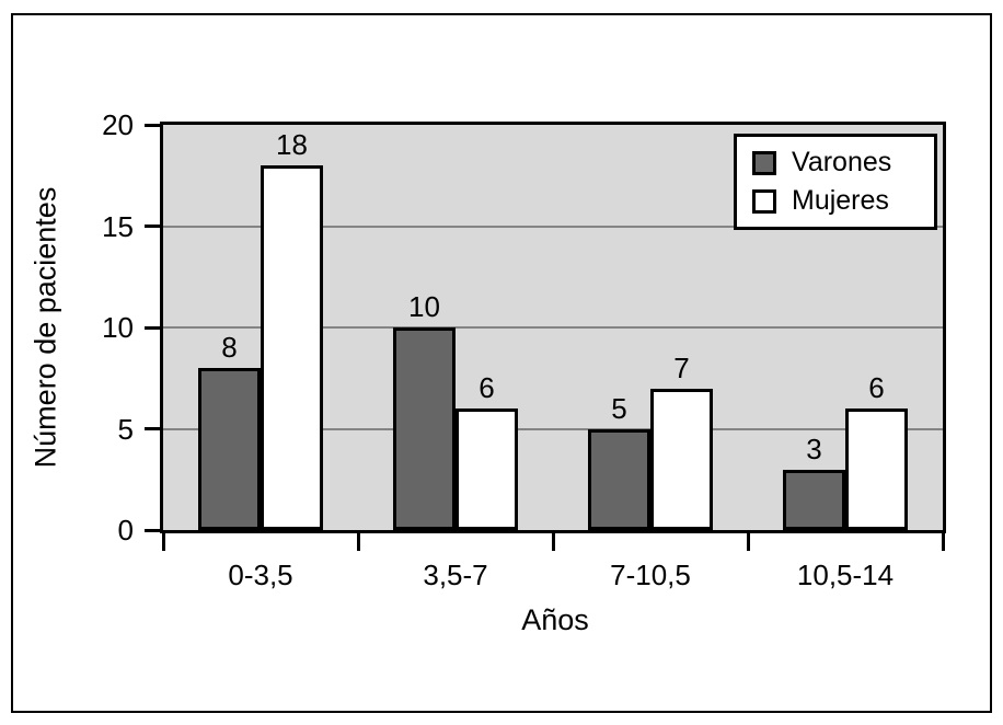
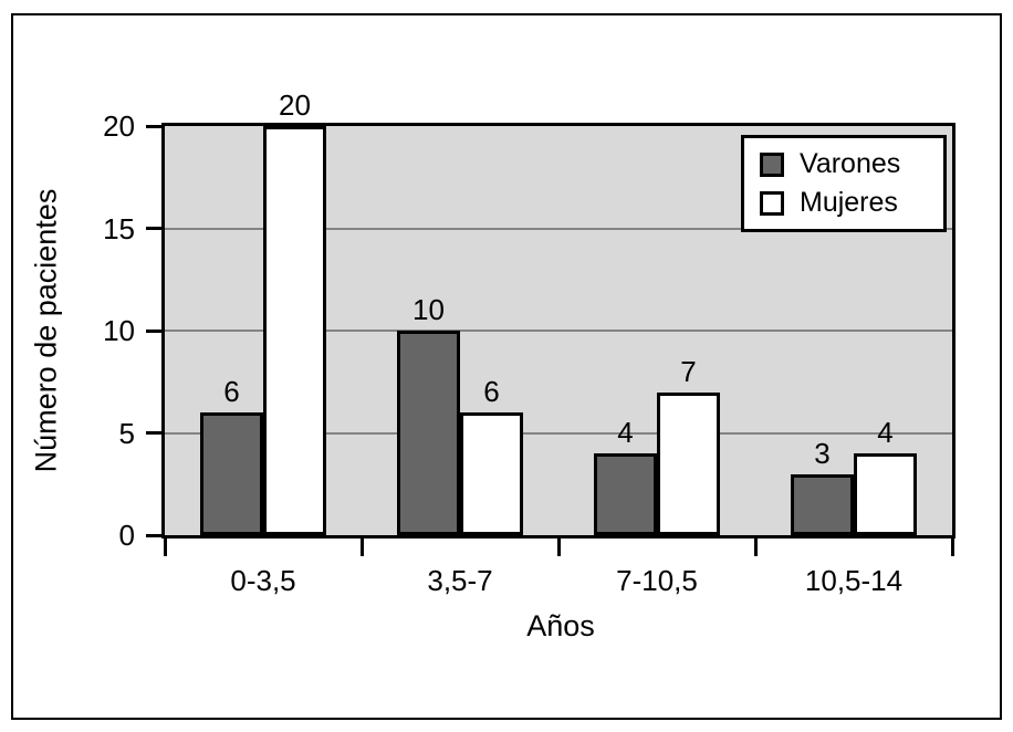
Varones/0-3,5: 8 -> 6
Mujeres/0-3,5: 18 -> 20
Varones/7-10,5: 5 -> 4
Mujeres/10,5-14: 6 -> 4
